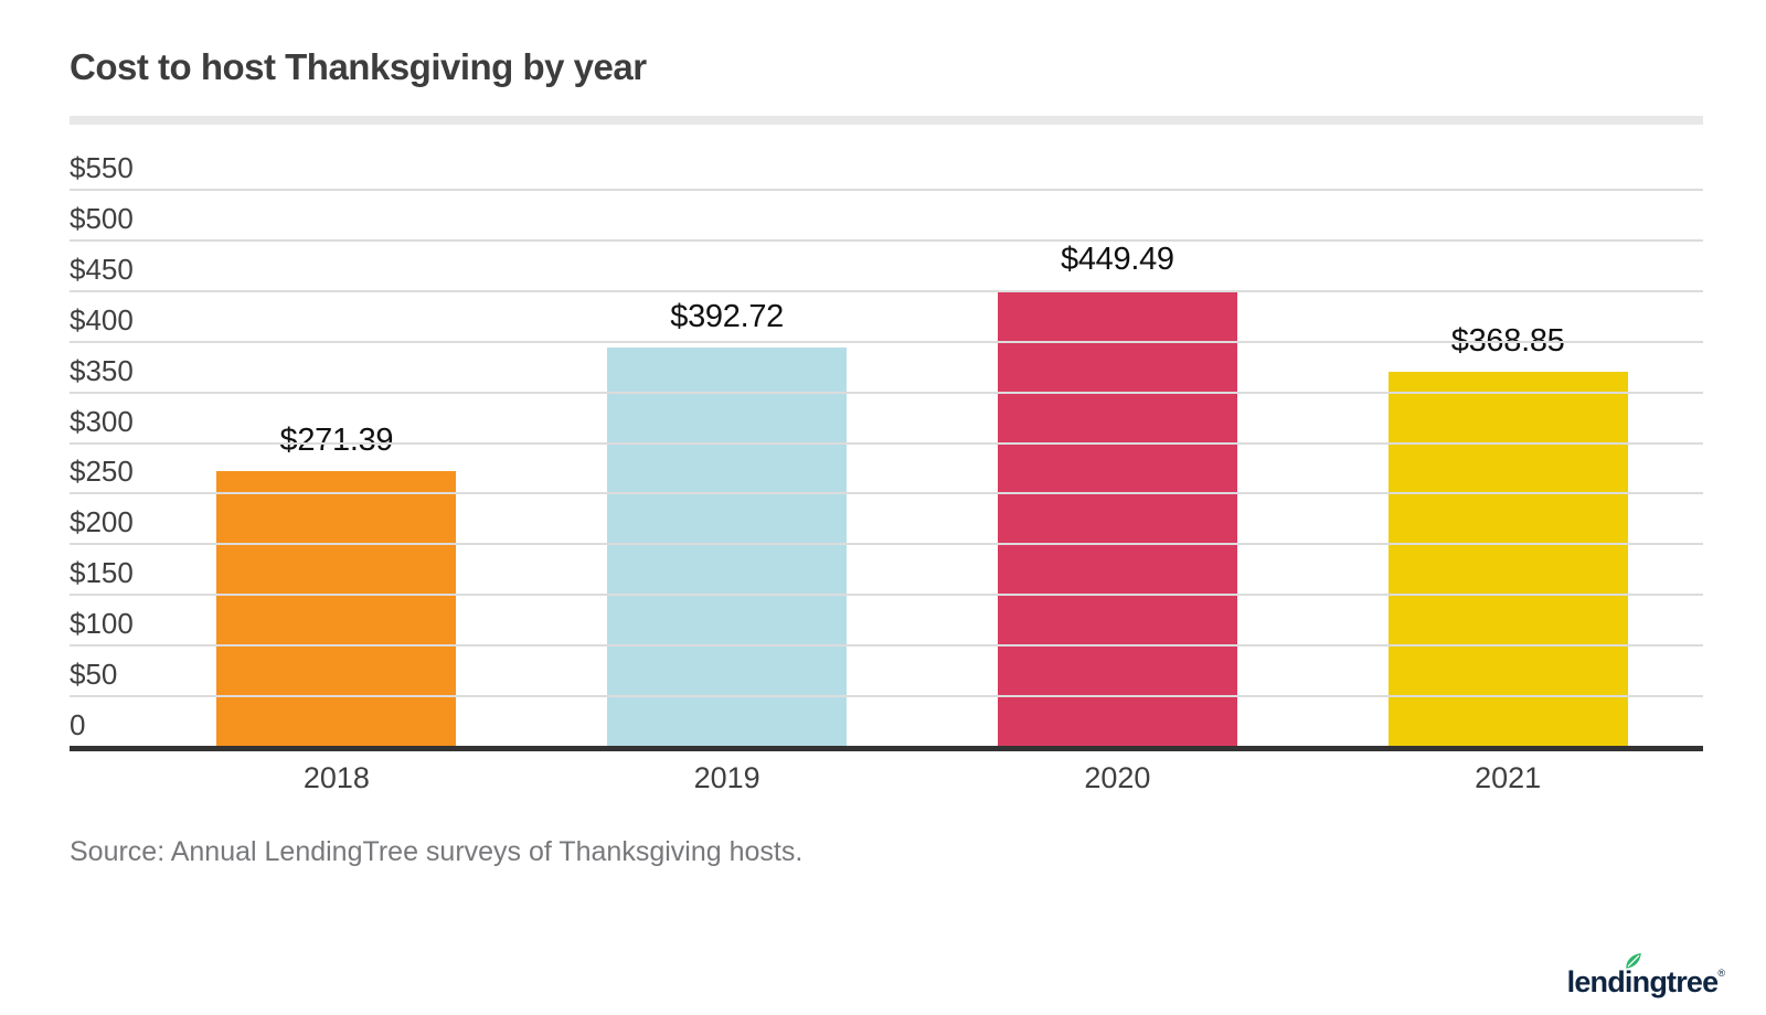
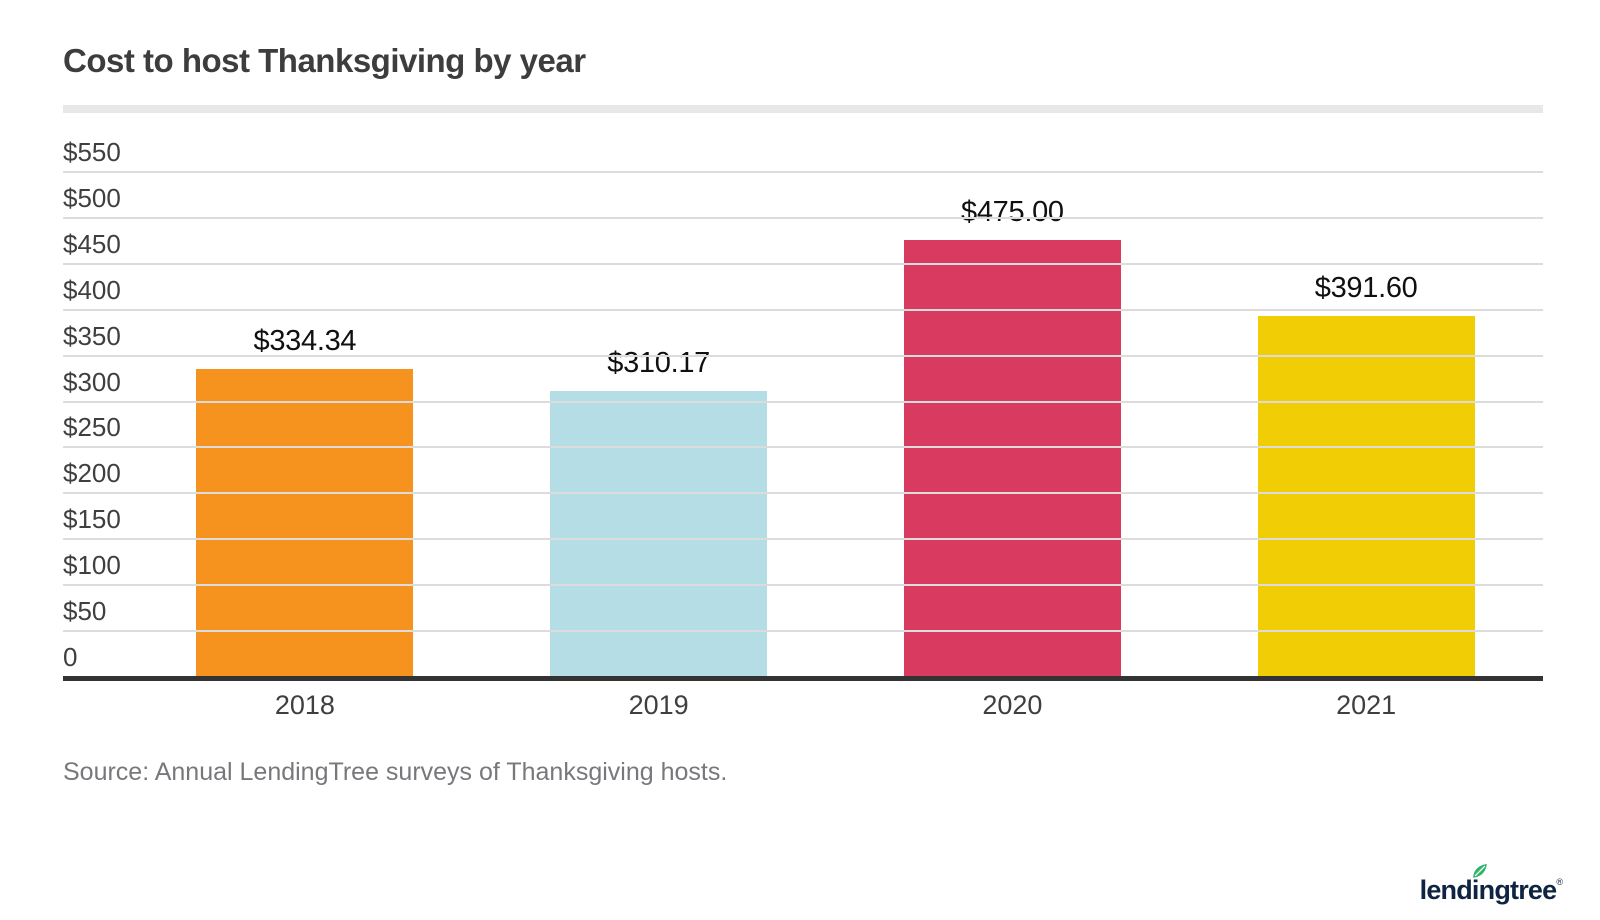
2018: $271.39 -> $334.34
2019: $392.72 -> $310.17
2020: $449.49 -> $475.00
2021: $368.85 -> $391.60
